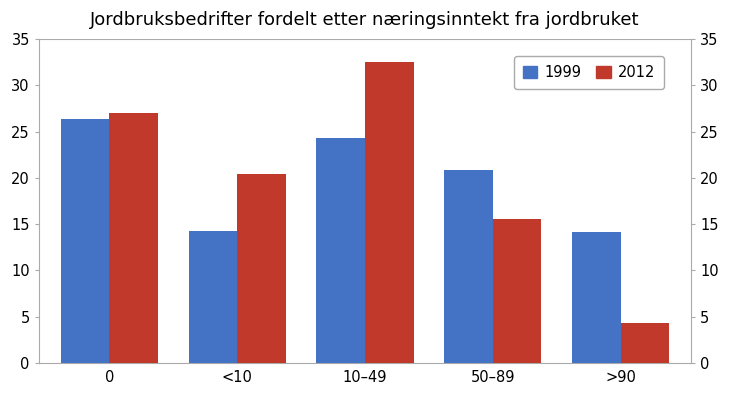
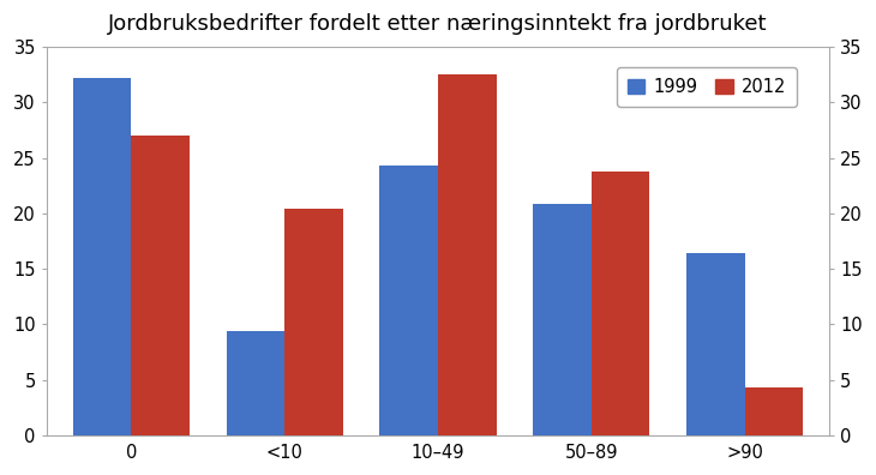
1999/0: 26.4 -> 32.2
1999/<10: 14.3 -> 9.4
2012/50–89: 15.5 -> 23.8
1999/>90: 14.2 -> 16.4
